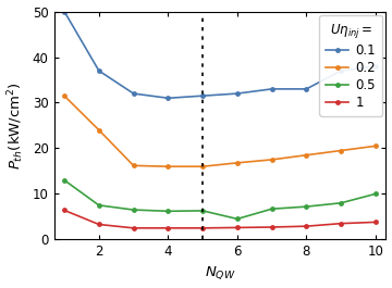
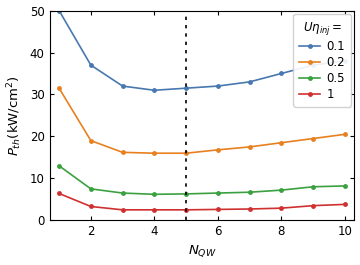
0.2/2: 24.0 -> 19.0
0.5/6: 4.5 -> 6.5
0.1/8: 33.0 -> 35.0
0.5/10: 10.0 -> 8.2
